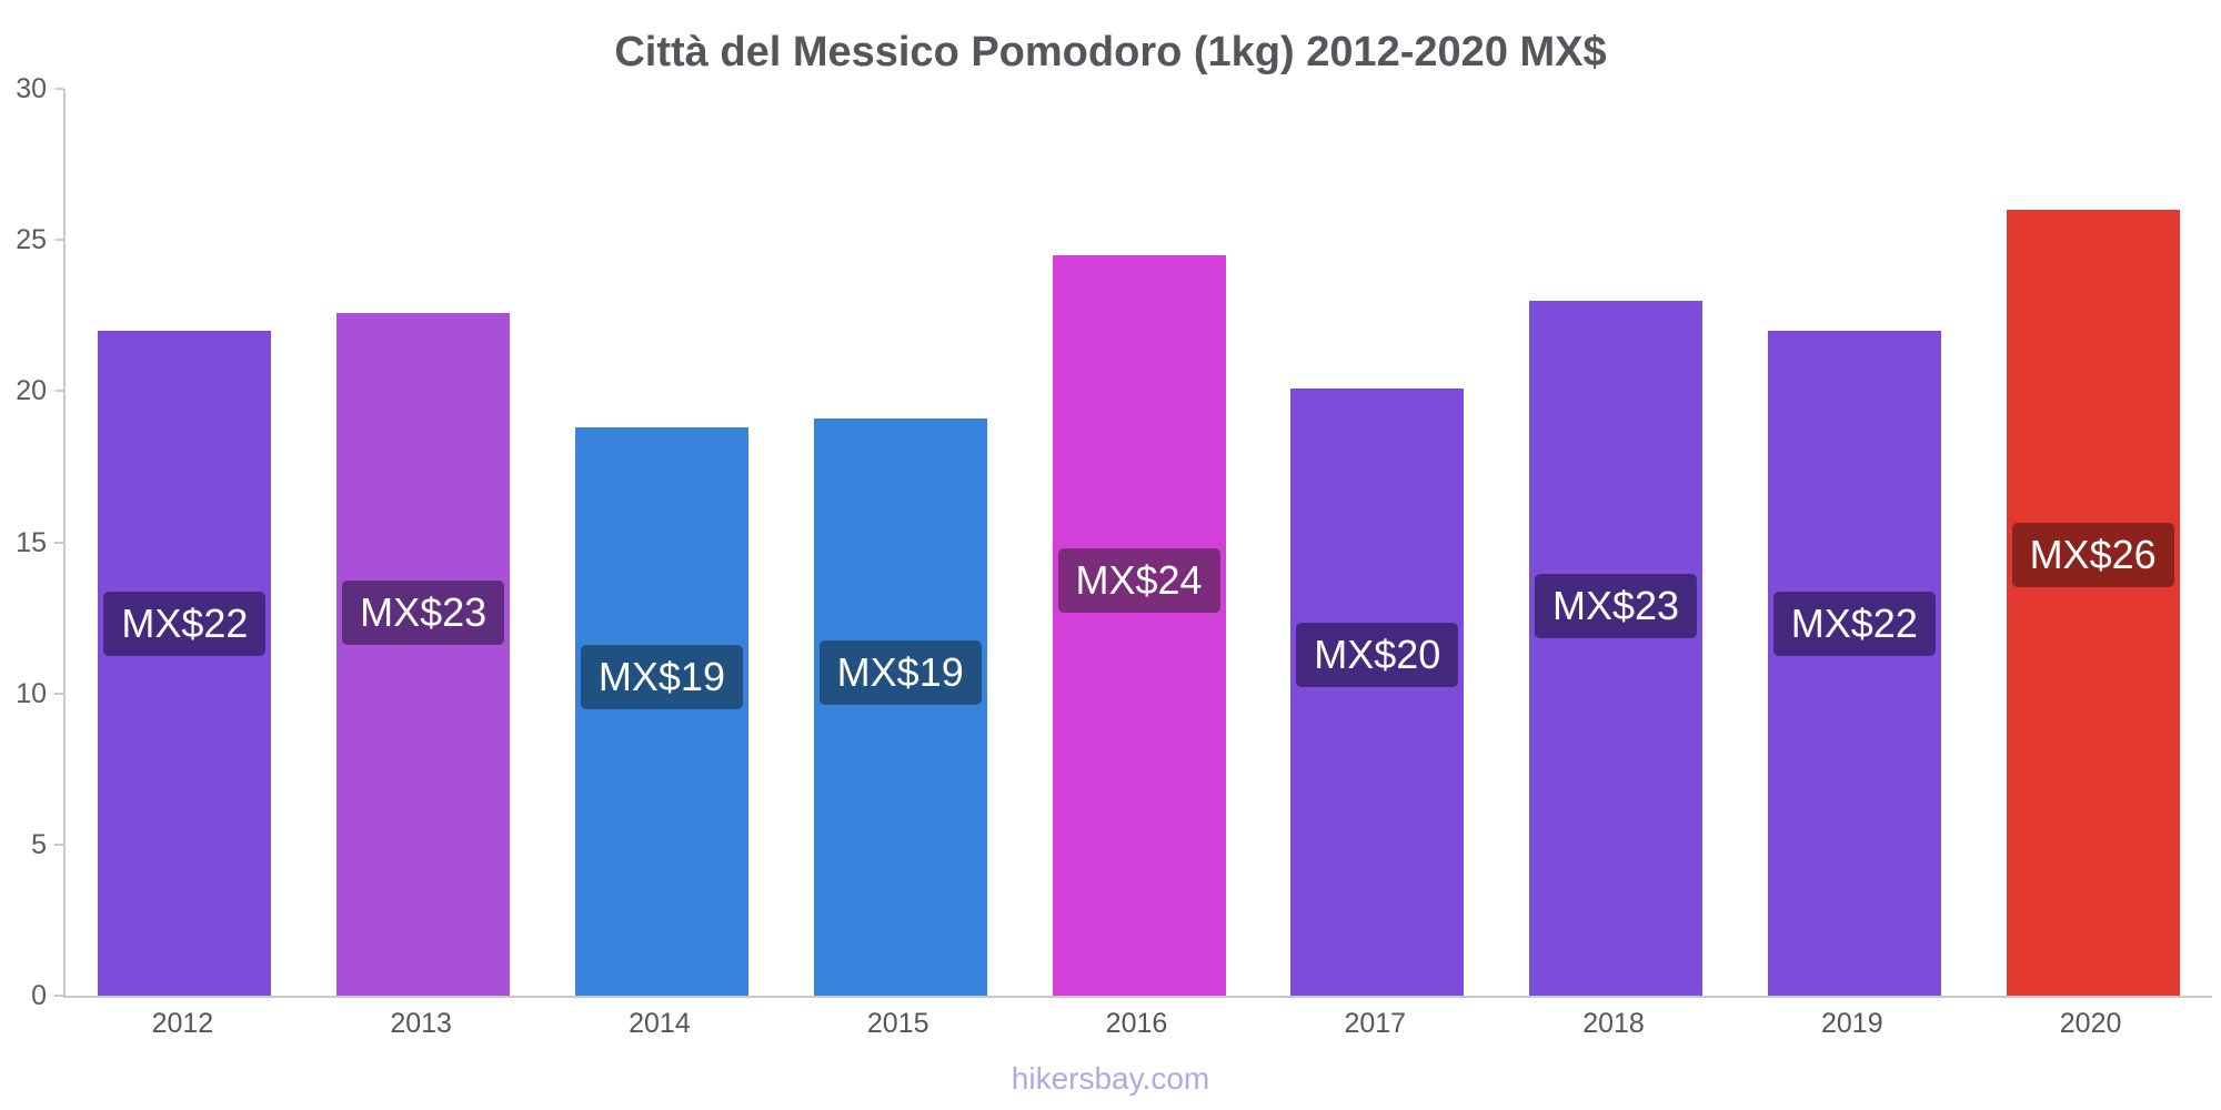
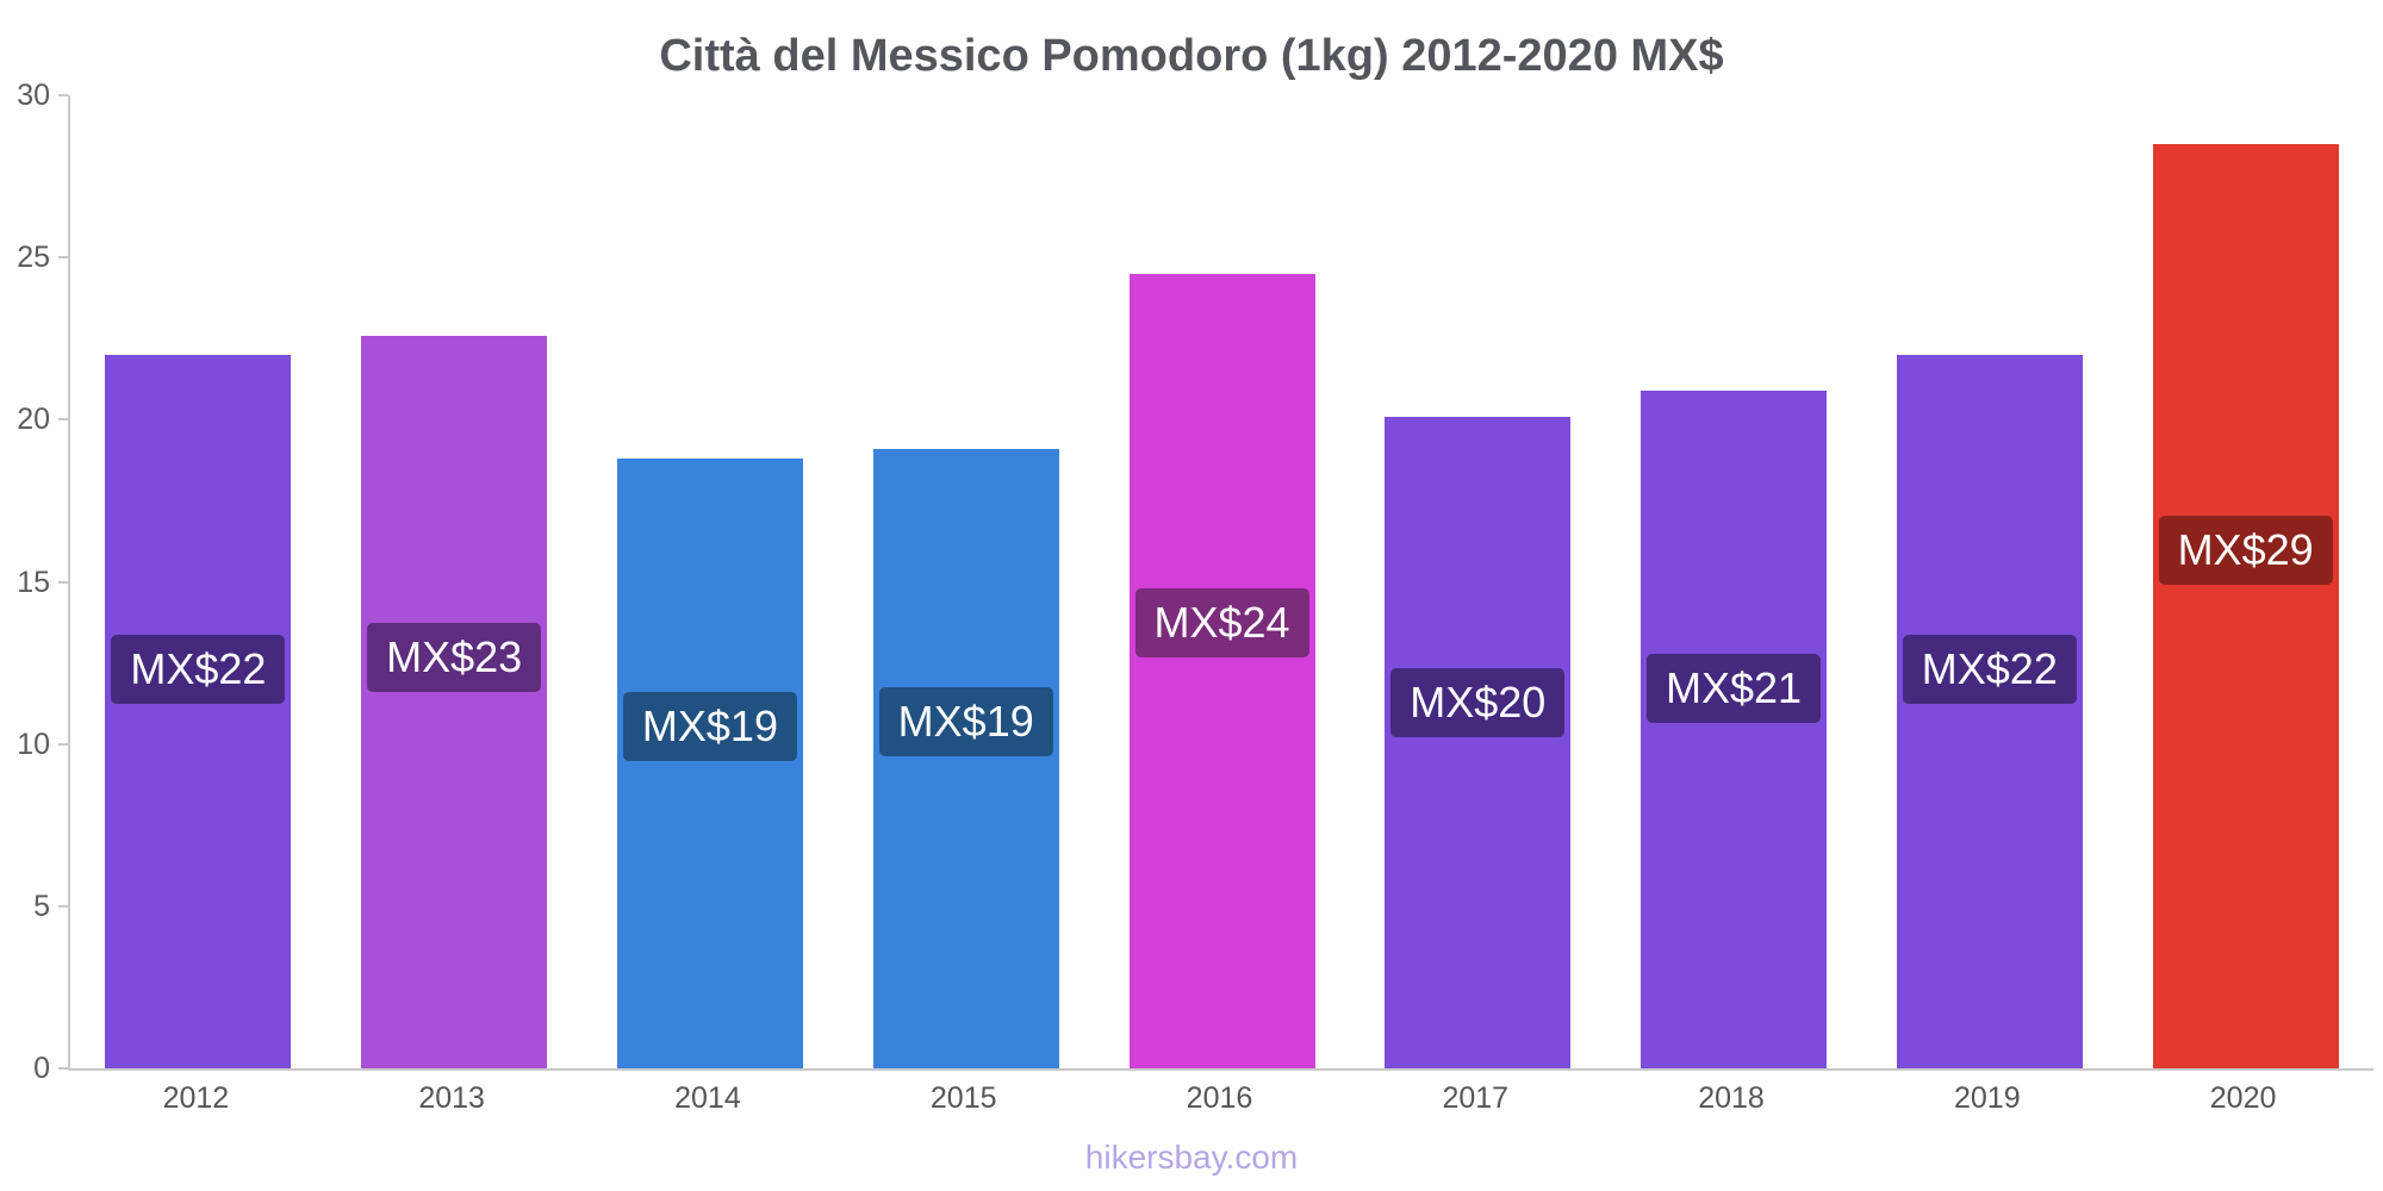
2018: 23 -> 21
2020: 26 -> 29
